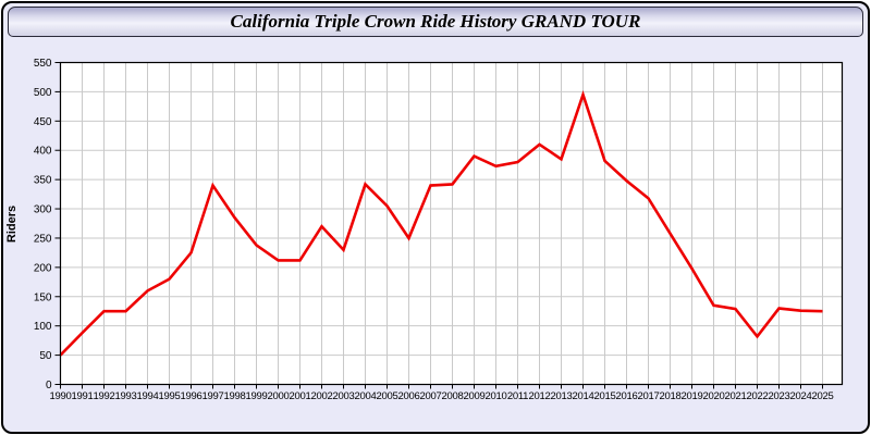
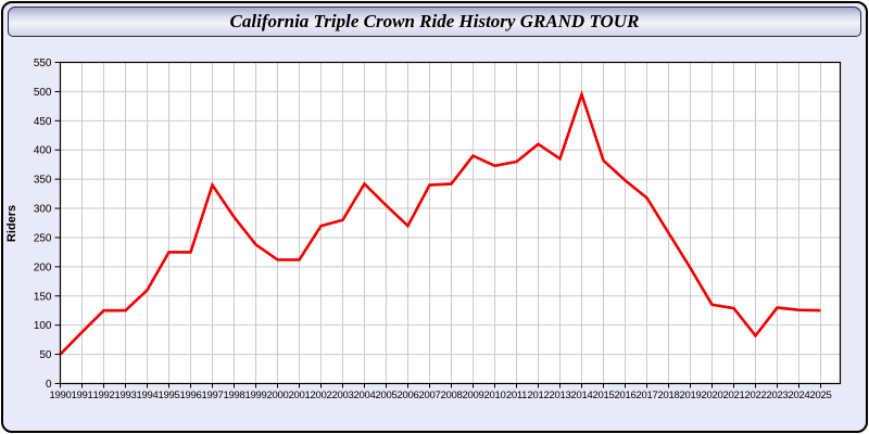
1995: 180 -> 220
2003: 230 -> 280
2006: 250 -> 270
